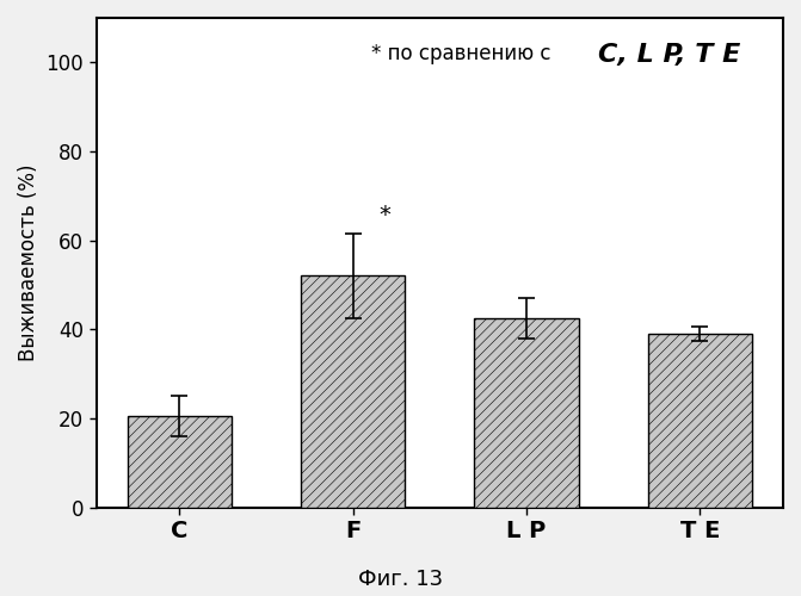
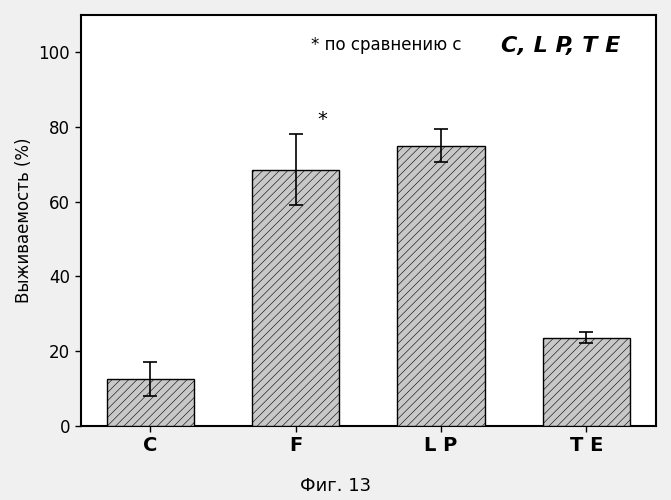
C: 20.5 -> 12.5
F: 52.0 -> 68.5
L P: 42.5 -> 75.0
T E: 39.0 -> 23.5
